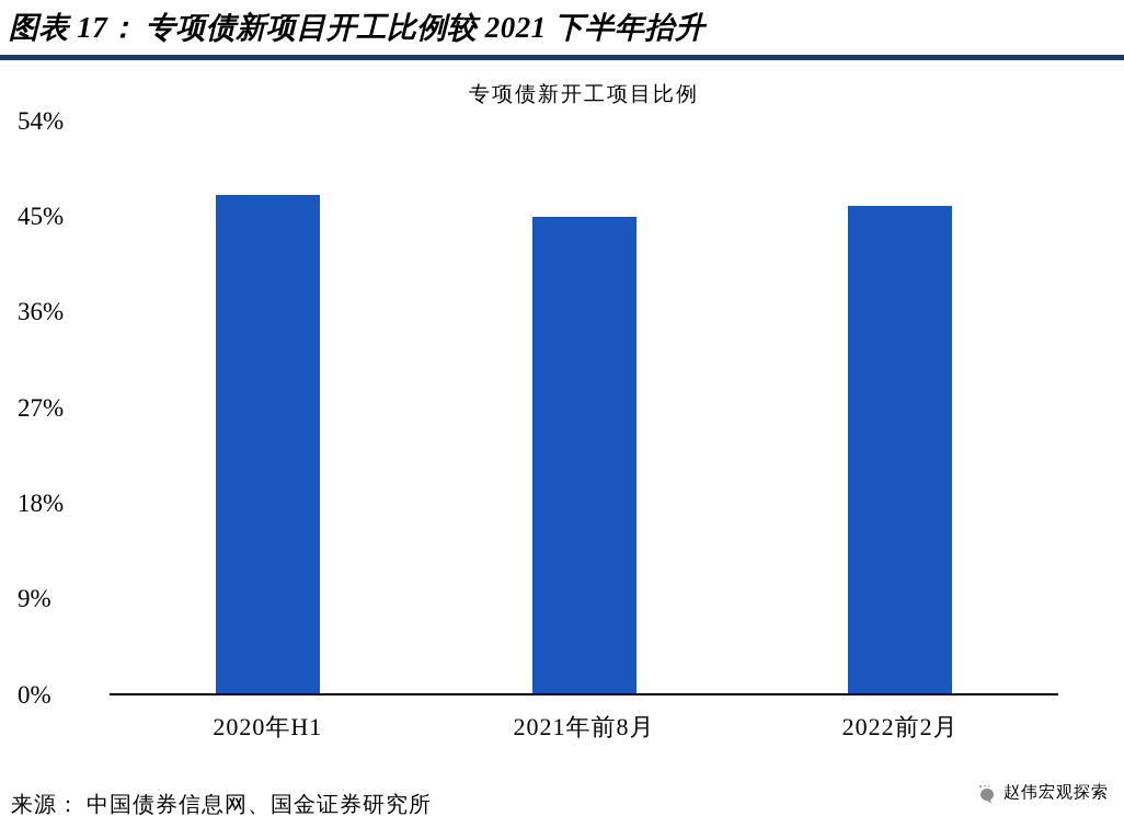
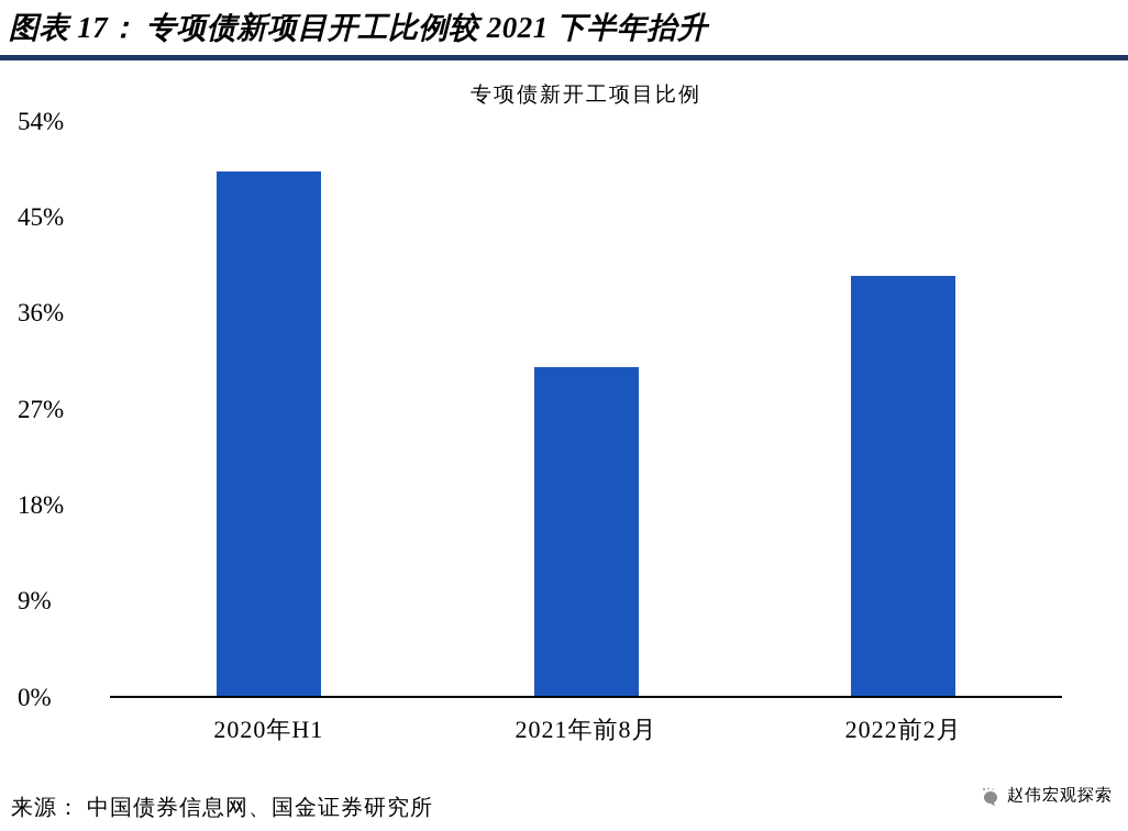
2020年H1: 47% -> 49%
2021年前8月: 45% -> 31%
2022前2月: 46% -> 40%
